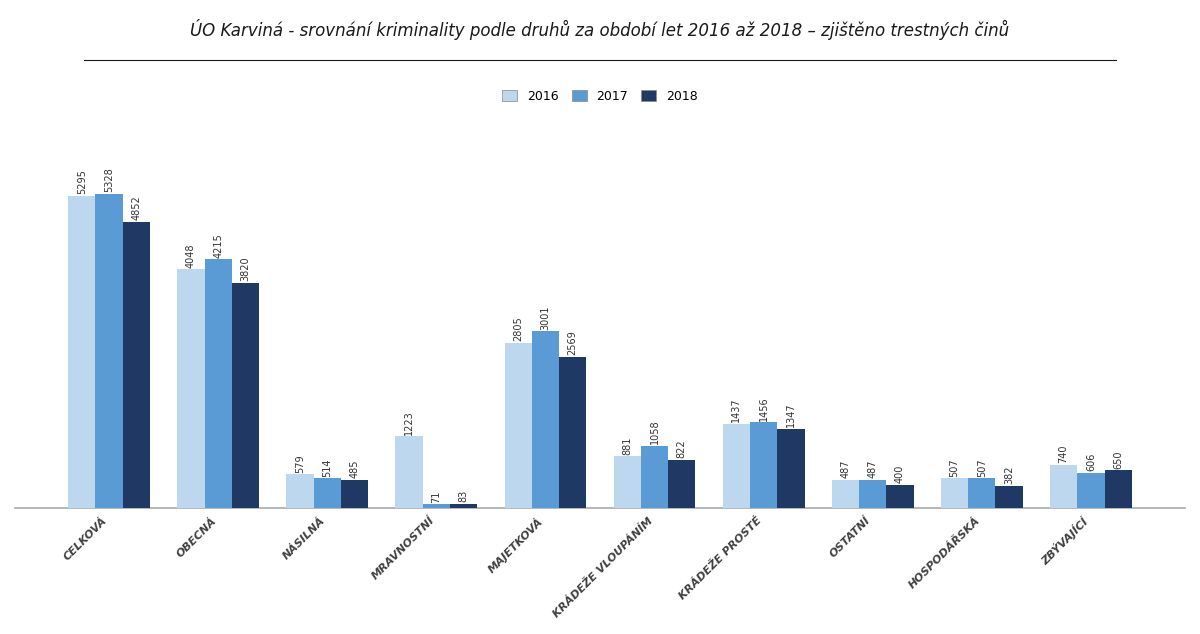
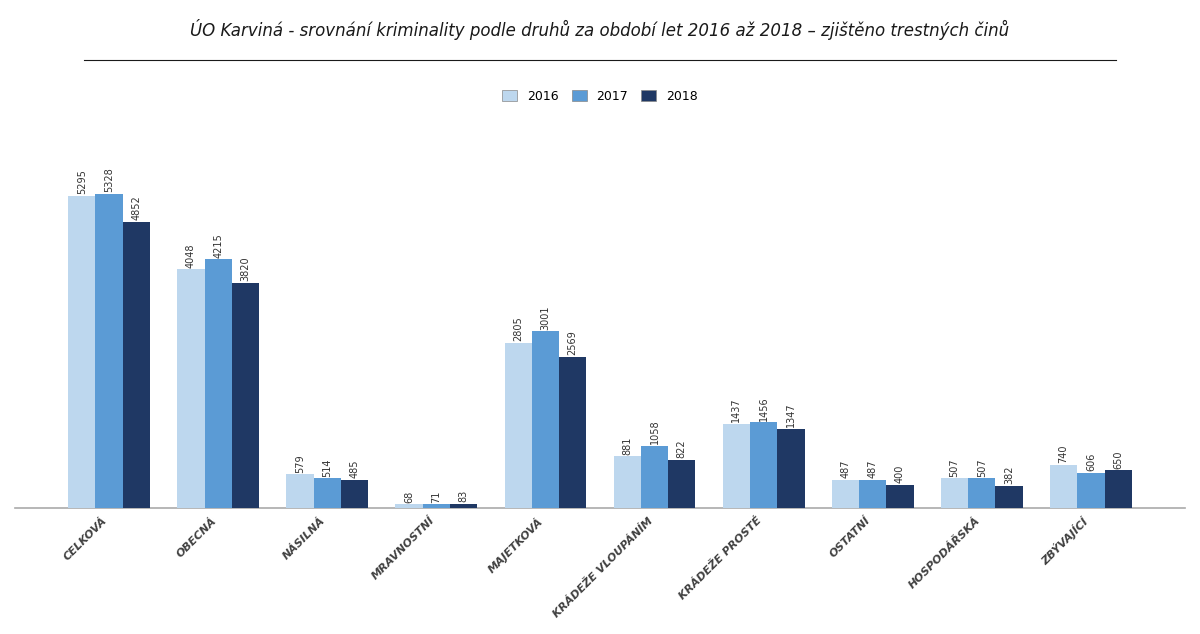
2016/MRAVNOSTNÍ: 1223 -> 68
